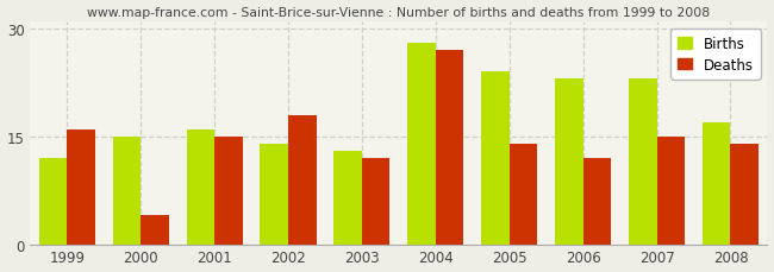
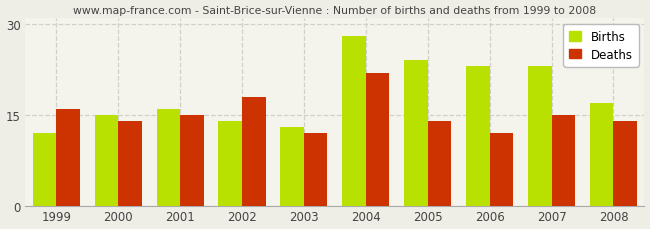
Deaths/2000: 4 -> 14
Deaths/2004: 27 -> 22
